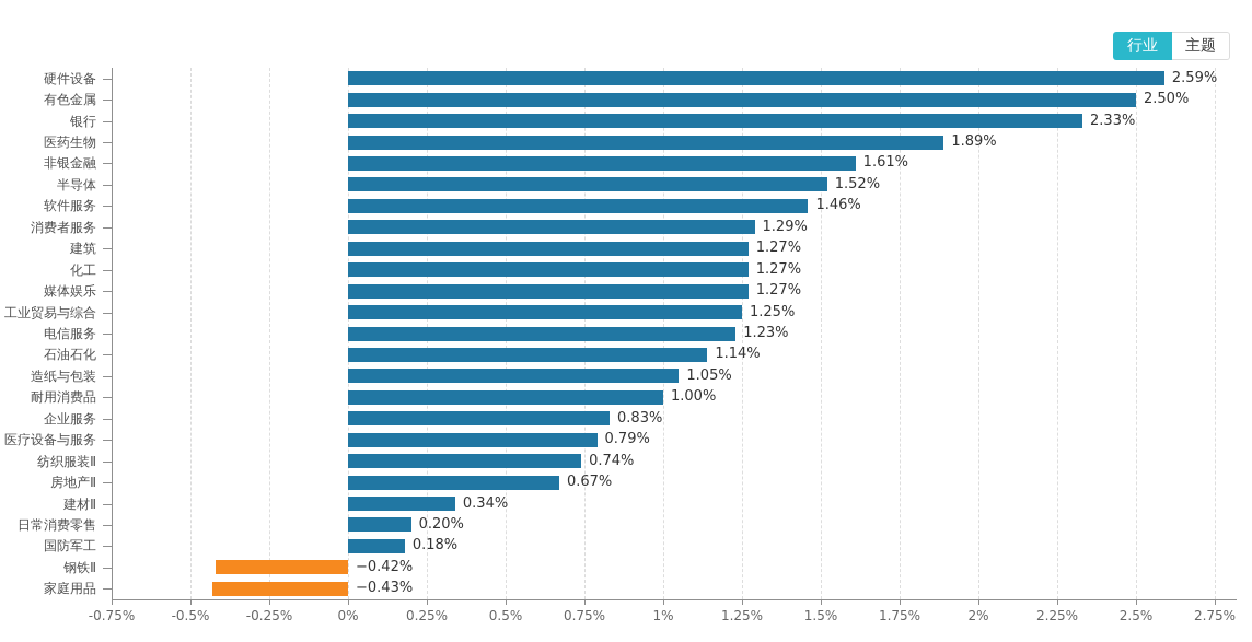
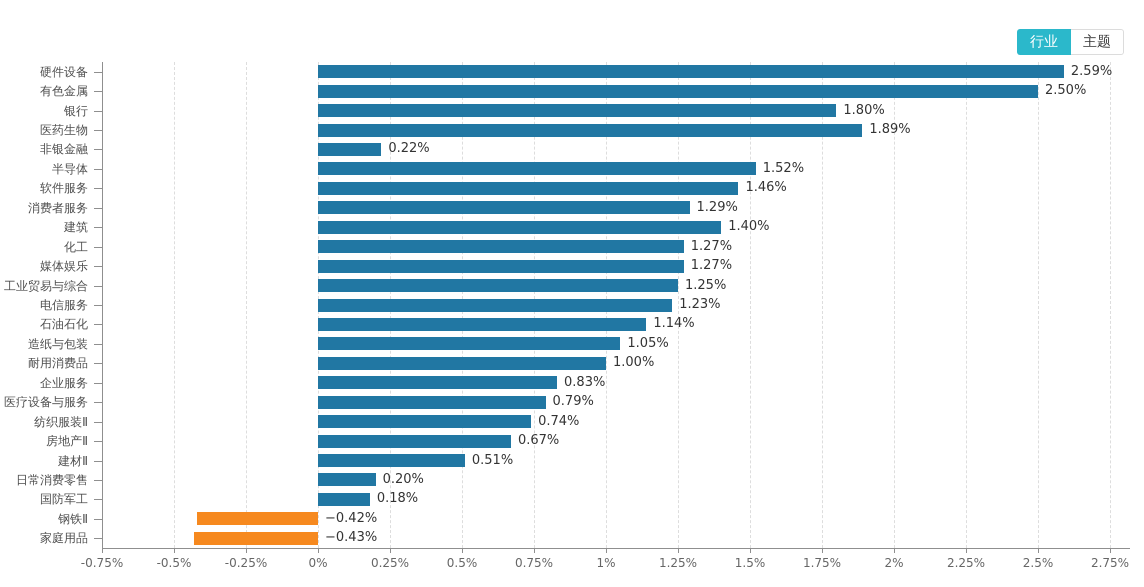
银行: 2.33% -> 1.80%
非银金融: 1.61% -> 0.22%
建筑: 1.27% -> 1.40%
建材Ⅱ: 0.34% -> 0.51%
